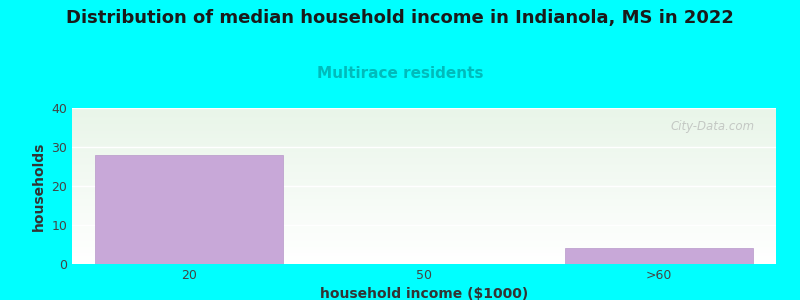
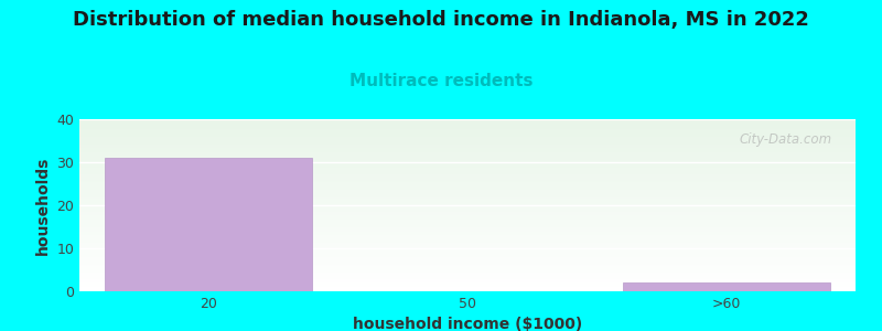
20: 28 -> 31
>60: 4 -> 2
